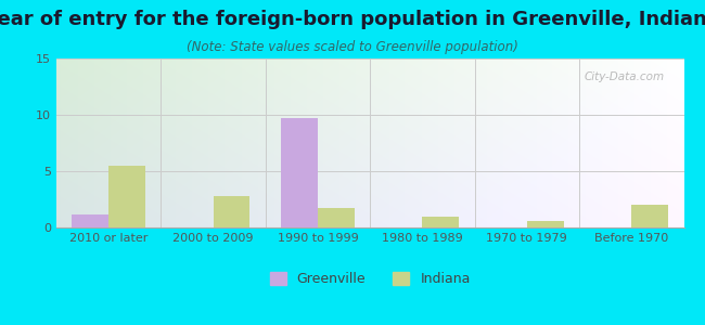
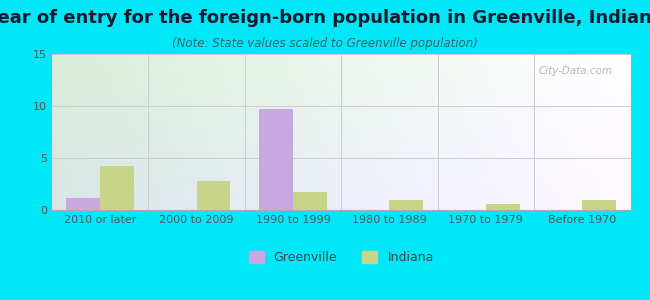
Indiana/2010 or later: 5.5 -> 4.2
Indiana/Before 1970: 2.0 -> 1.0
